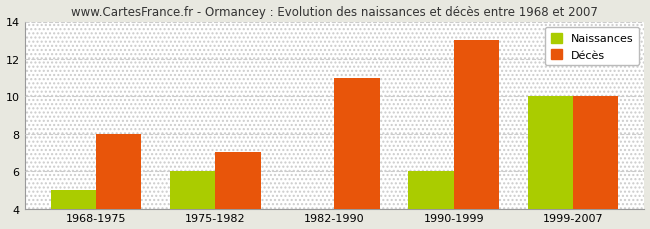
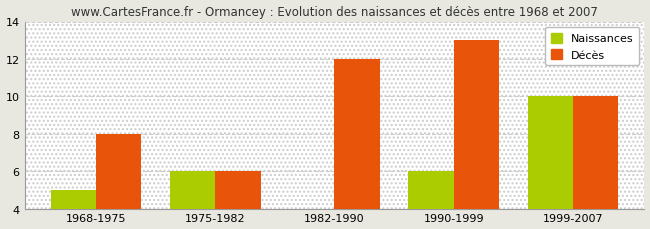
Décès/1975-1982: 7 -> 6
Décès/1982-1990: 11 -> 12
